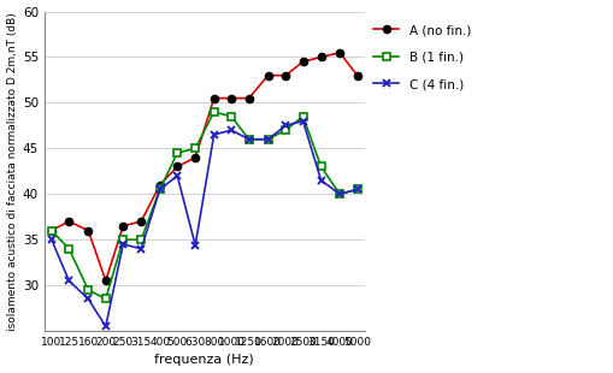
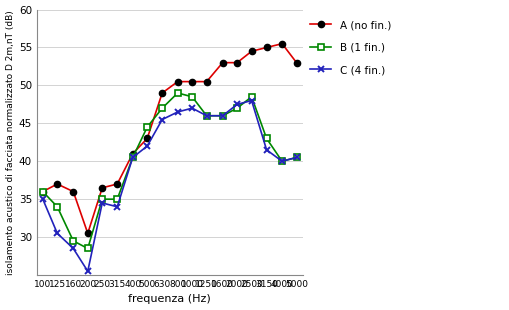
A (no fin.)/630: 44.0 -> 49.0
B (1 fin.)/630: 45.0 -> 47.0
C (4 fin.)/630: 34.4 -> 45.5
